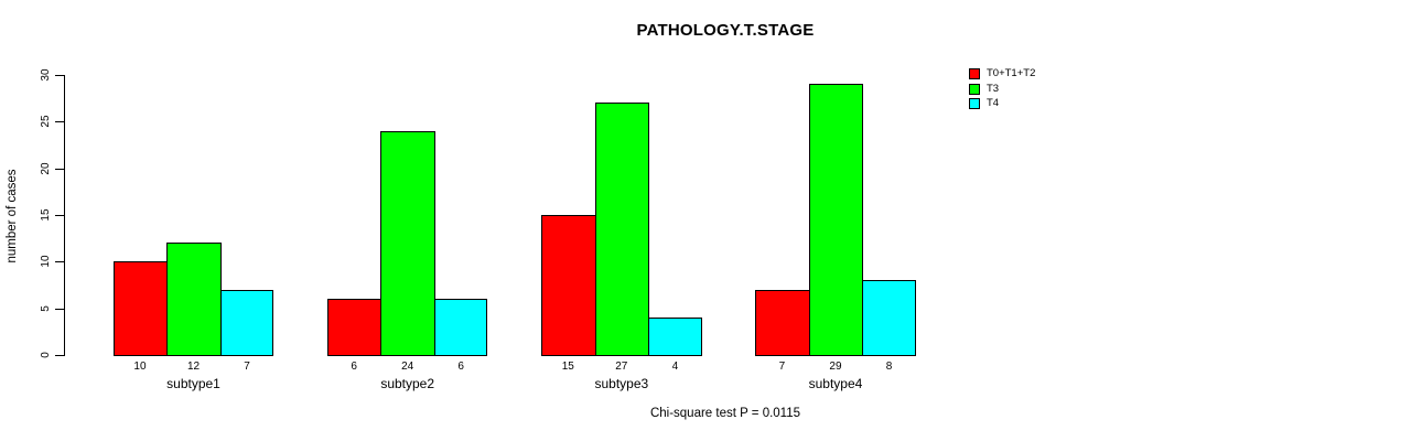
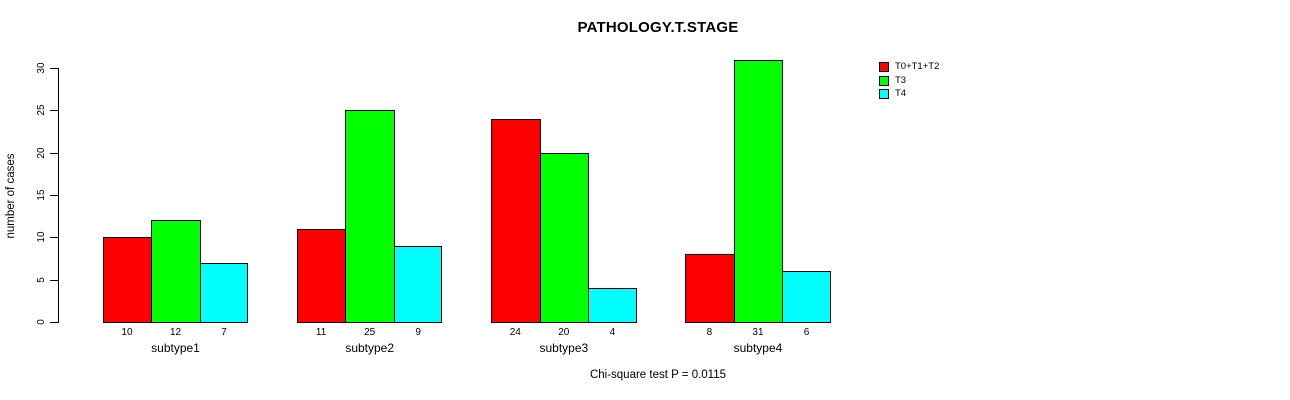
T0+T1+T2/subtype2: 6 -> 11
T3/subtype2: 24 -> 25
T4/subtype2: 6 -> 9
T0+T1+T2/subtype3: 15 -> 24
T3/subtype3: 27 -> 20
T0+T1+T2/subtype4: 7 -> 8
T3/subtype4: 29 -> 31
T4/subtype4: 8 -> 6
